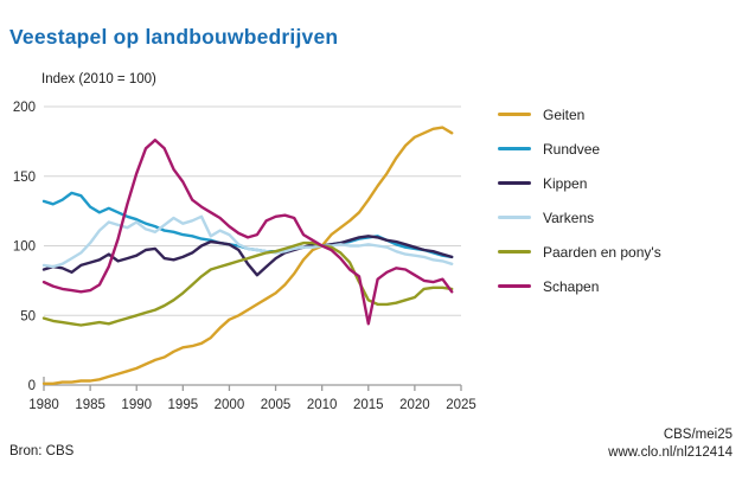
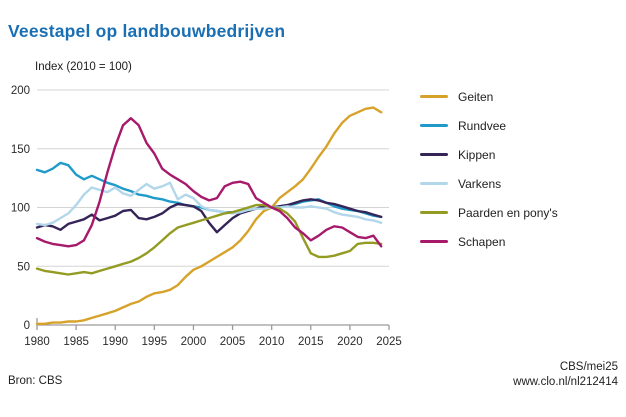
Schapen/2015: 44 -> 72
